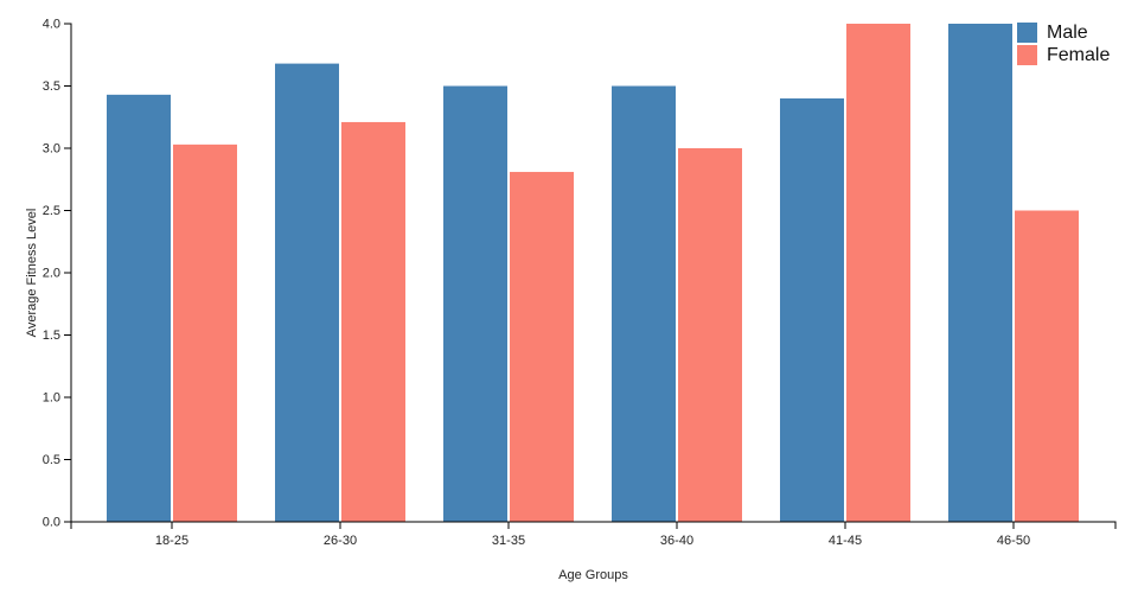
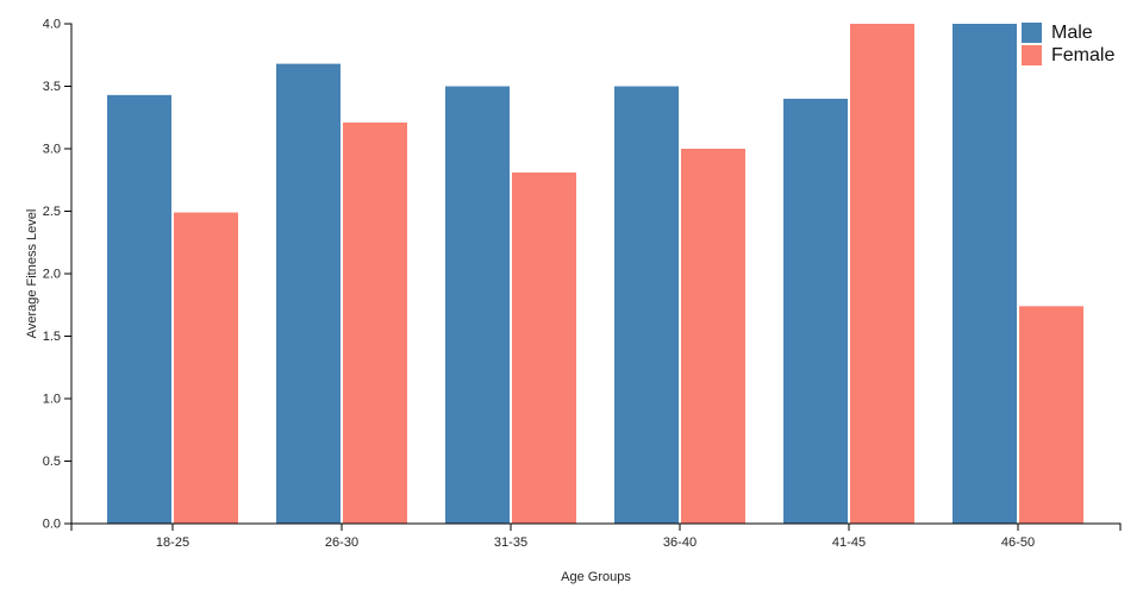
Female/18-25: 3.03 -> 2.49
Female/46-50: 2.50 -> 1.74
